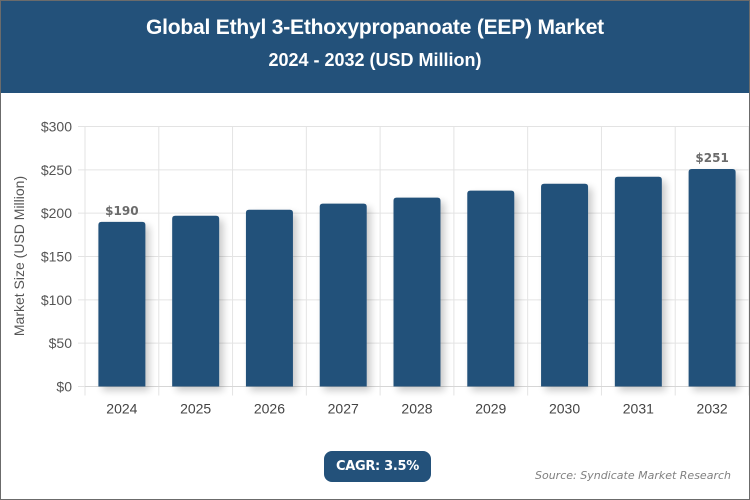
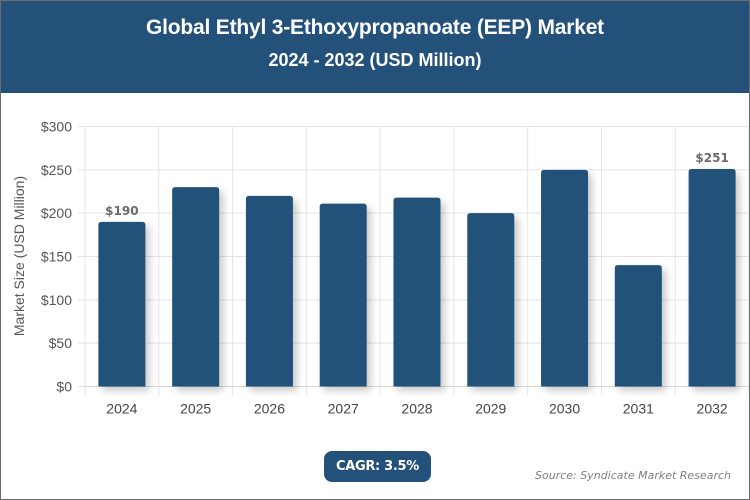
2025: $200 -> $230
2026: $200 -> $220
2029: $230 -> $200
2030: $230 -> $250
2031: $240 -> $140
